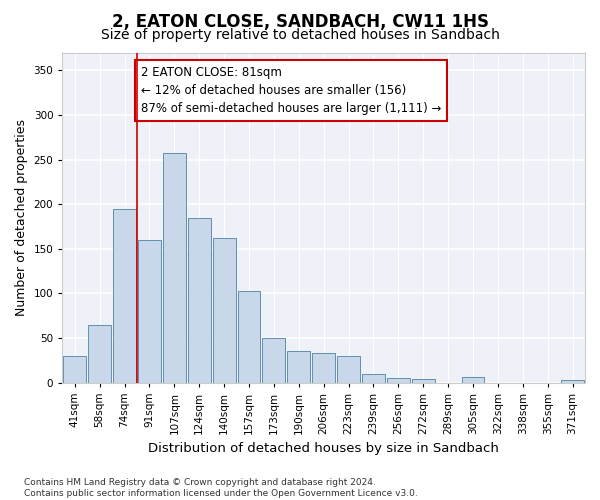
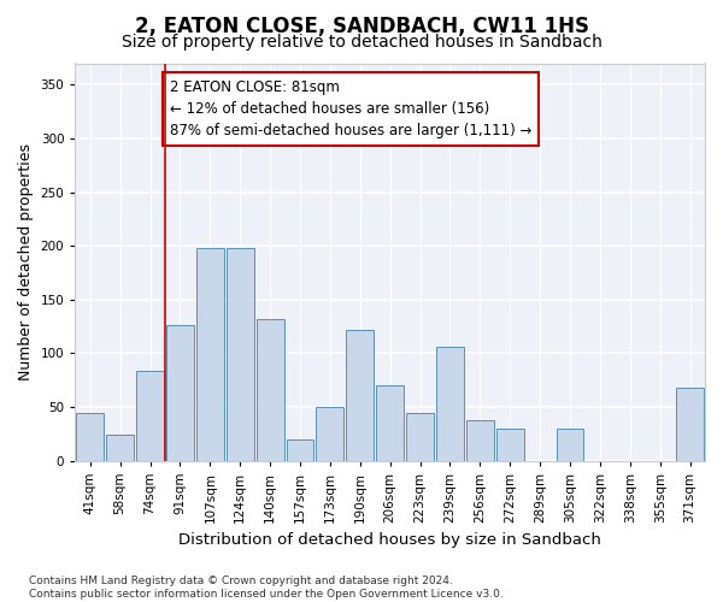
41sqm: 30 -> 44
58sqm: 65 -> 24
74sqm: 195 -> 84
91sqm: 160 -> 126
107sqm: 257 -> 198
124sqm: 185 -> 198
140sqm: 162 -> 132
157sqm: 103 -> 20
190sqm: 35 -> 122
206sqm: 33 -> 70
223sqm: 30 -> 44
239sqm: 10 -> 106
256sqm: 5 -> 38
272sqm: 4 -> 30
305sqm: 6 -> 30
371sqm: 3 -> 68
